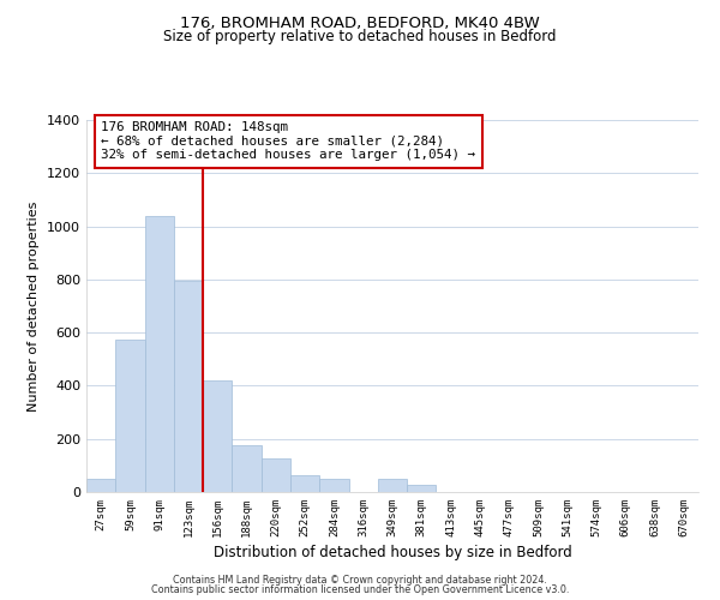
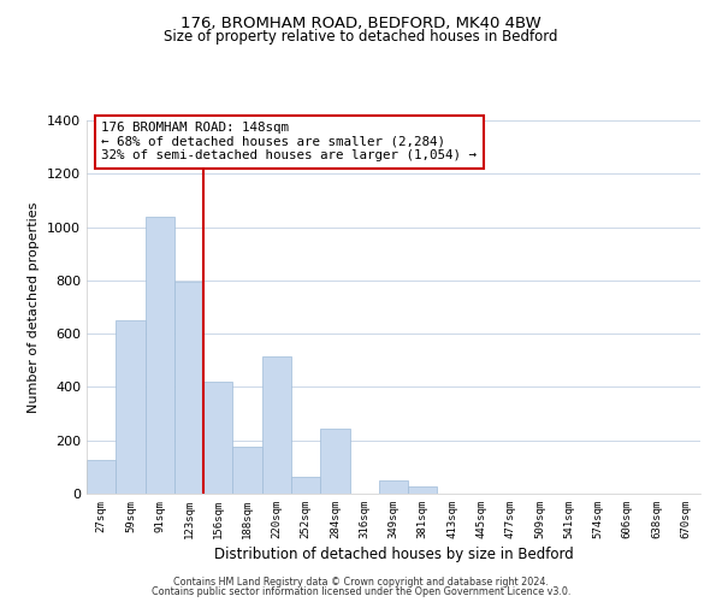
27sqm: 50 -> 125
59sqm: 575 -> 650
220sqm: 125 -> 515
284sqm: 50 -> 245
